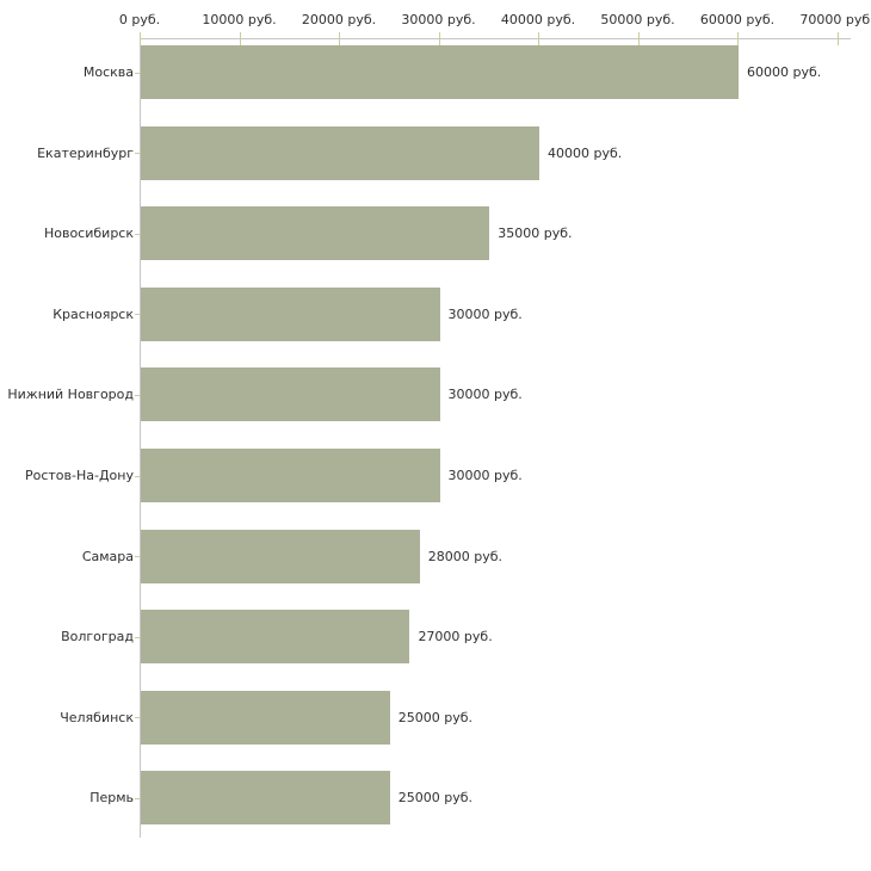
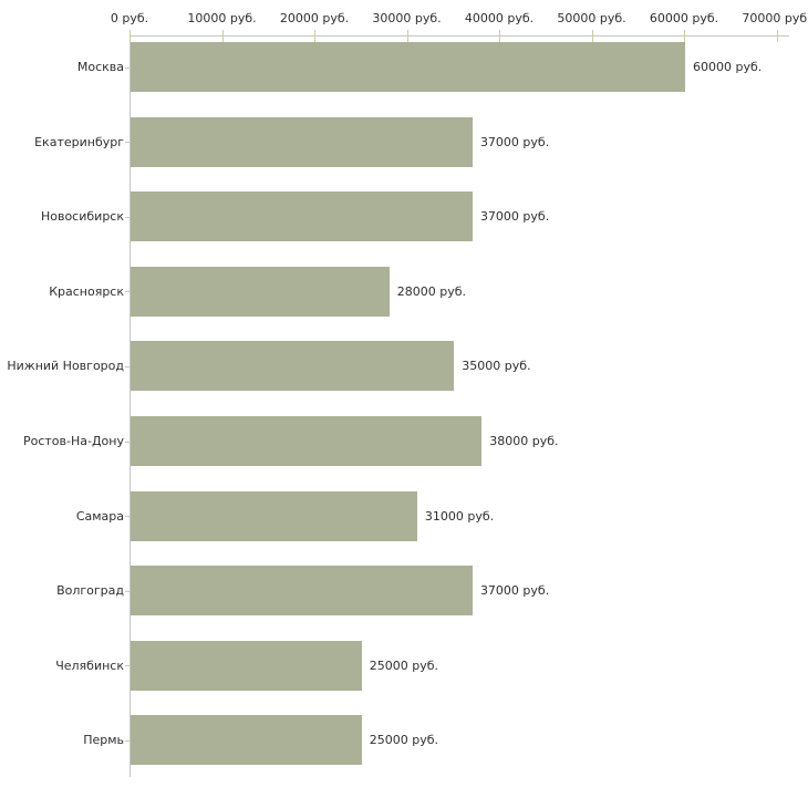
Екатеринбург: 40000 -> 37000
Новосибирск: 35000 -> 37000
Красноярск: 30000 -> 28000
Нижний Новгород: 30000 -> 35000
Ростов-На-Дону: 30000 -> 38000
Самара: 28000 -> 31000
Волгоград: 27000 -> 37000
